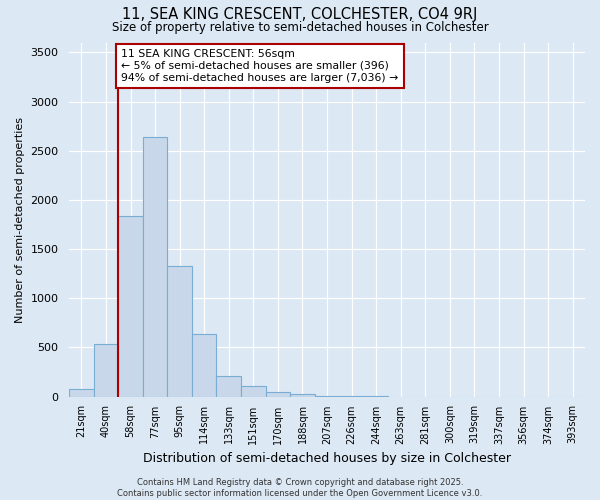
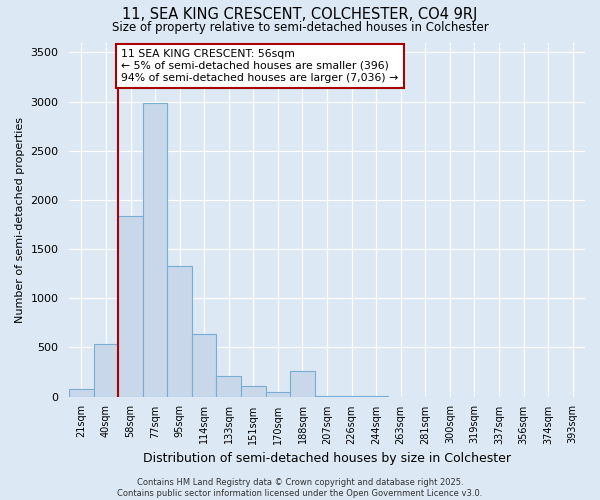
77sqm: 2640 -> 2980
188sqm: 30 -> 260
